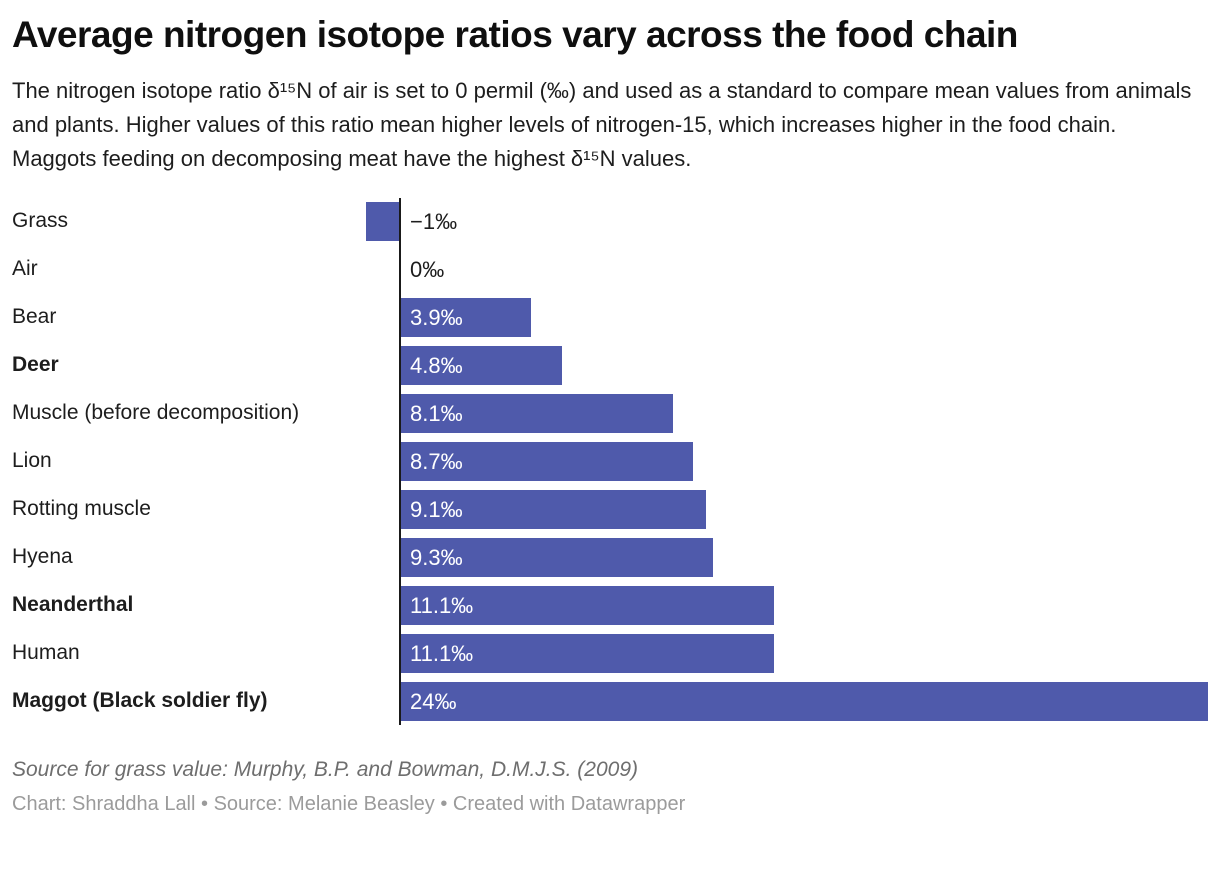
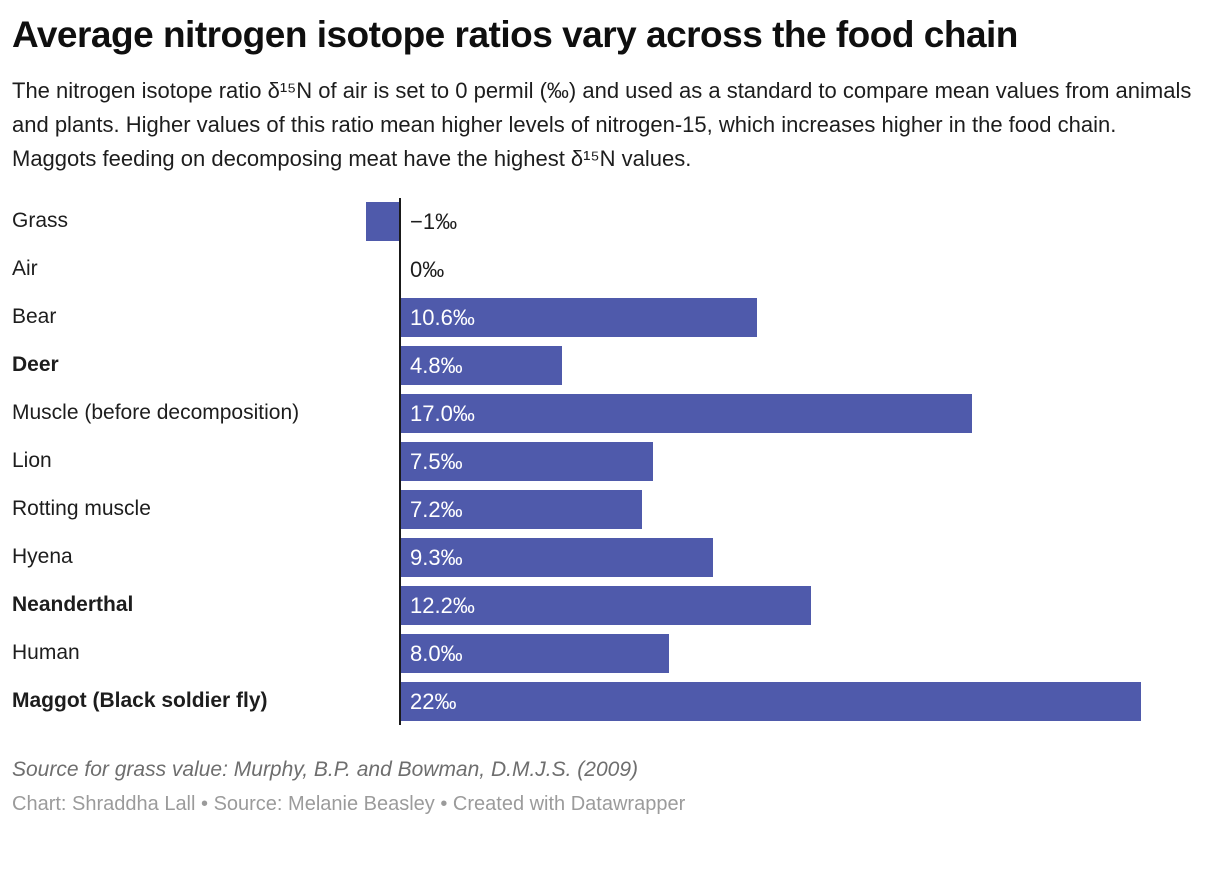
Bear: 3.9 -> 10.6
Muscle (before decomposition): 8.1 -> 17.0
Lion: 8.7 -> 7.5
Rotting muscle: 9.1 -> 7.2
Neanderthal: 11.1 -> 12.2
Human: 11.1 -> 8.0
Maggot (Black soldier fly): 24 -> 22
